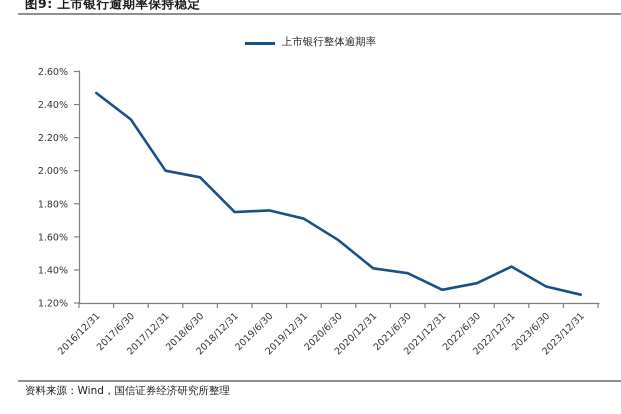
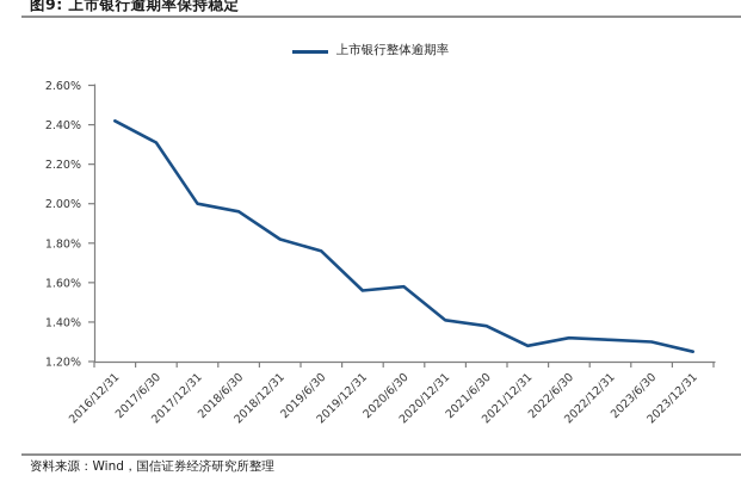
2016/12/31: 2.47% -> 2.42%
2018/12/31: 1.75% -> 1.82%
2019/12/31: 1.71% -> 1.56%
2022/12/31: 1.42% -> 1.31%
